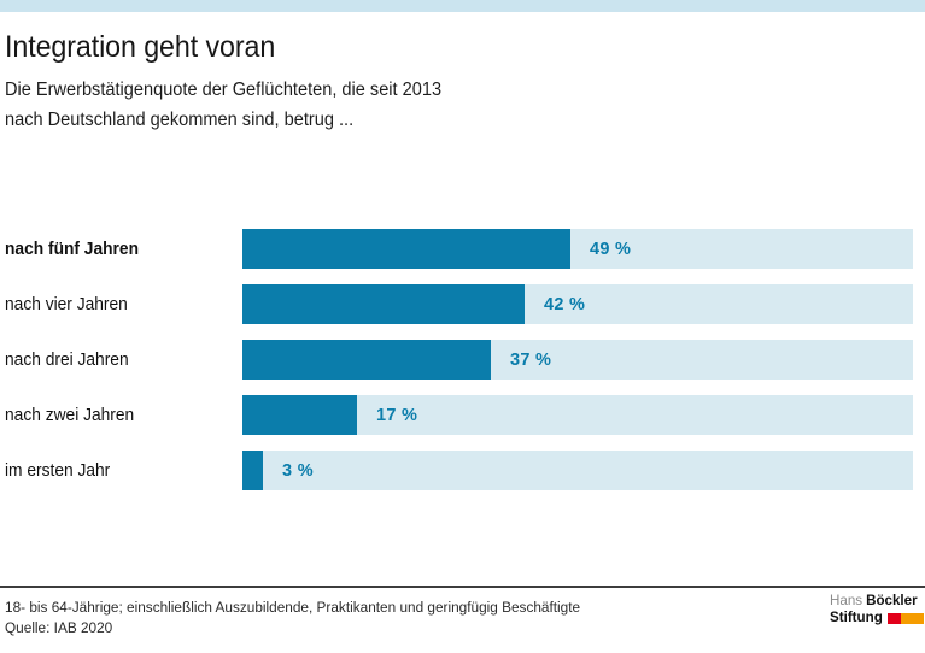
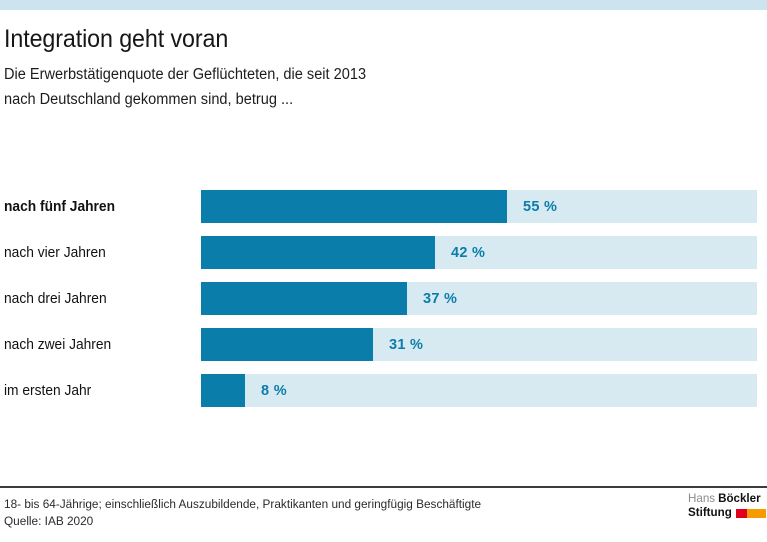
nach fünf Jahren: 49 -> 55
nach zwei Jahren: 17 -> 31
im ersten Jahr: 3 -> 8
